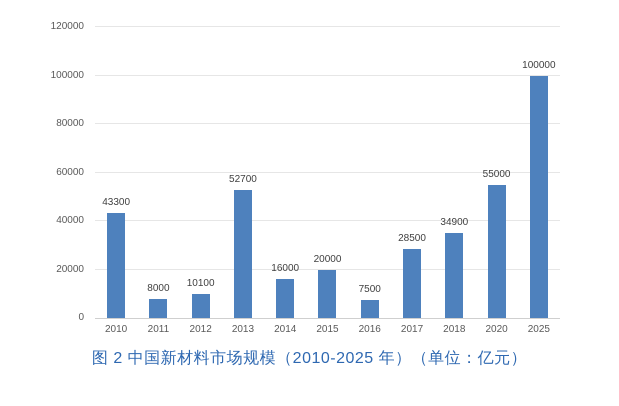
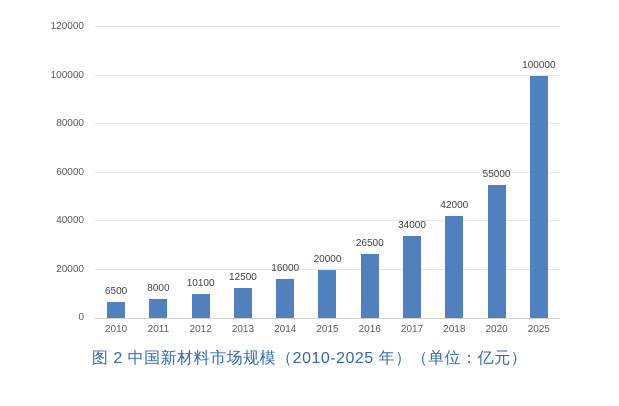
2010: 43300 -> 6500
2013: 52700 -> 12500
2016: 7500 -> 26500
2017: 28500 -> 34000
2018: 34900 -> 42000
